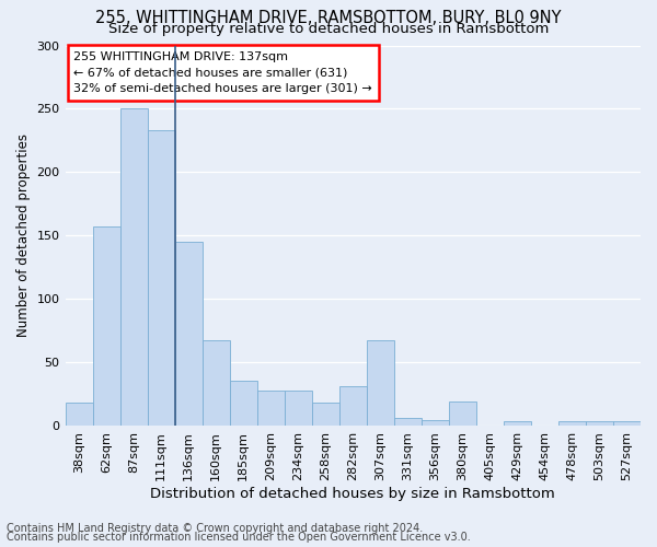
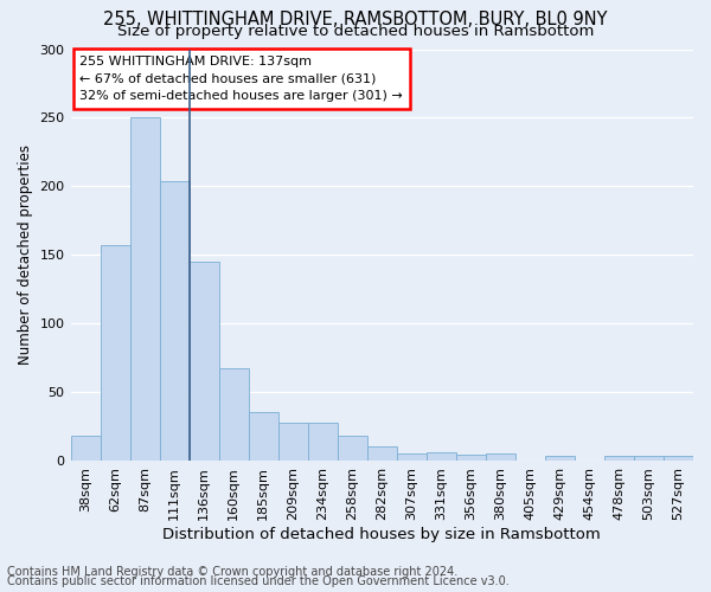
111sqm: 233 -> 204
282sqm: 31 -> 10
307sqm: 67 -> 5
380sqm: 19 -> 5
